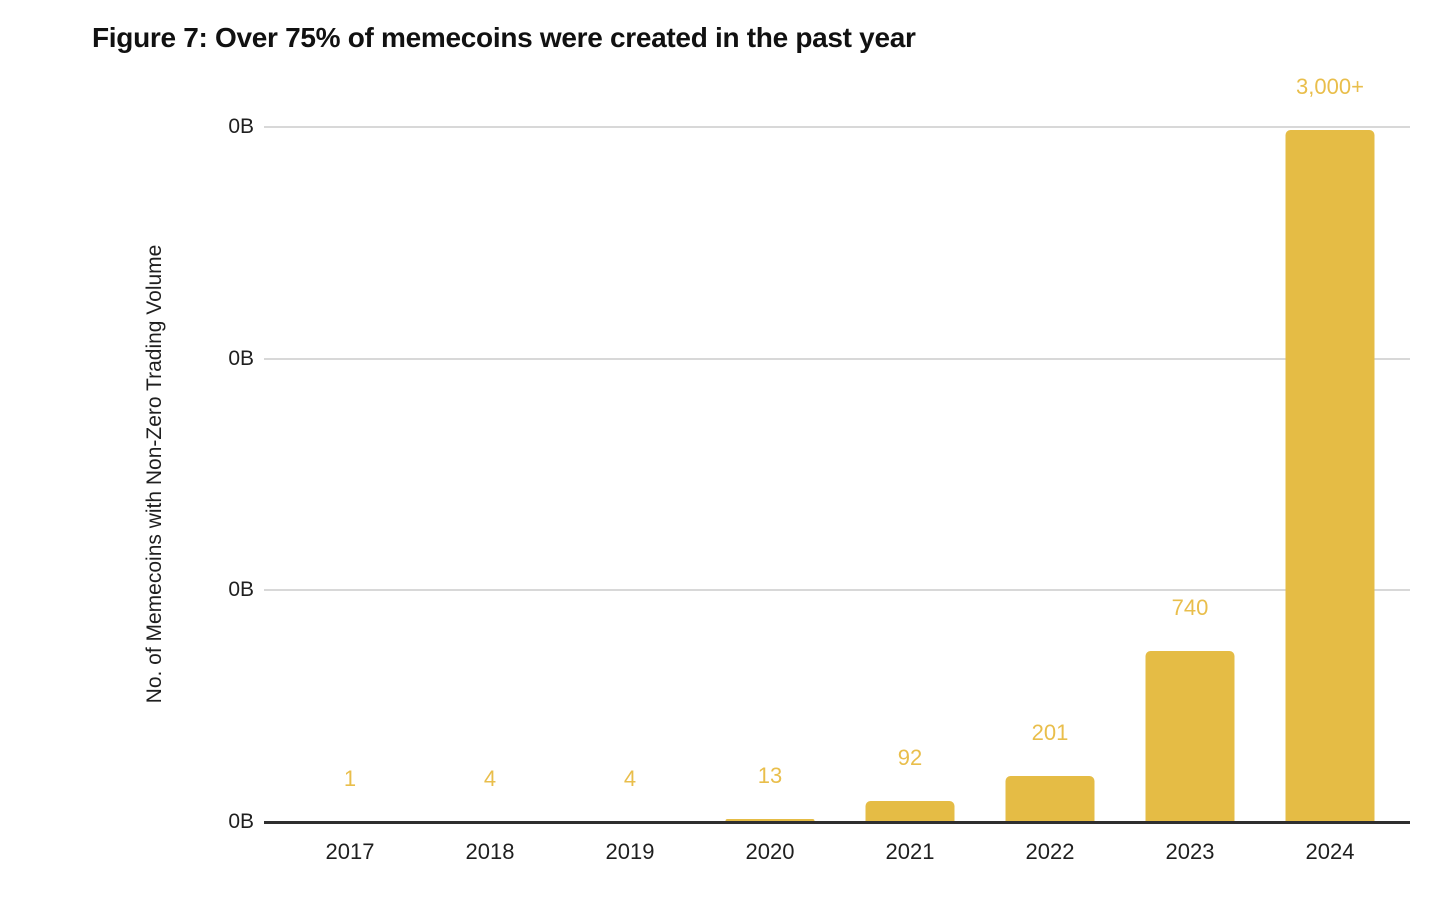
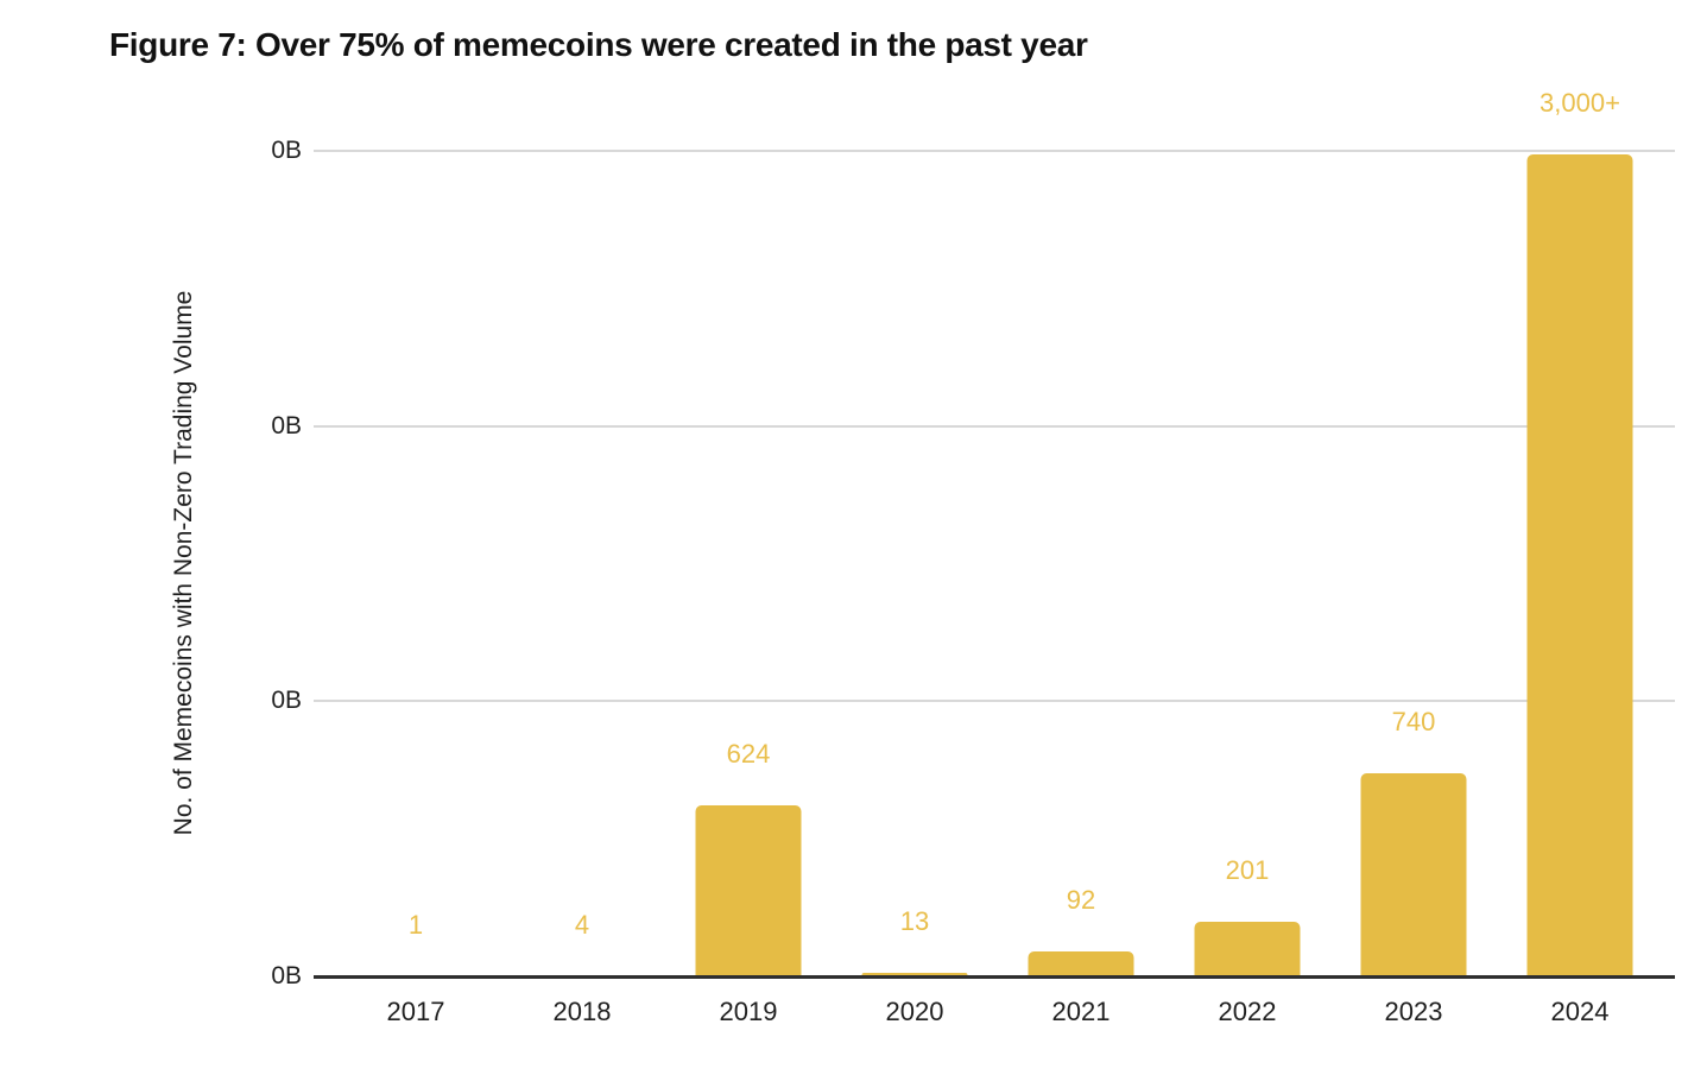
2019: 4 -> 624
